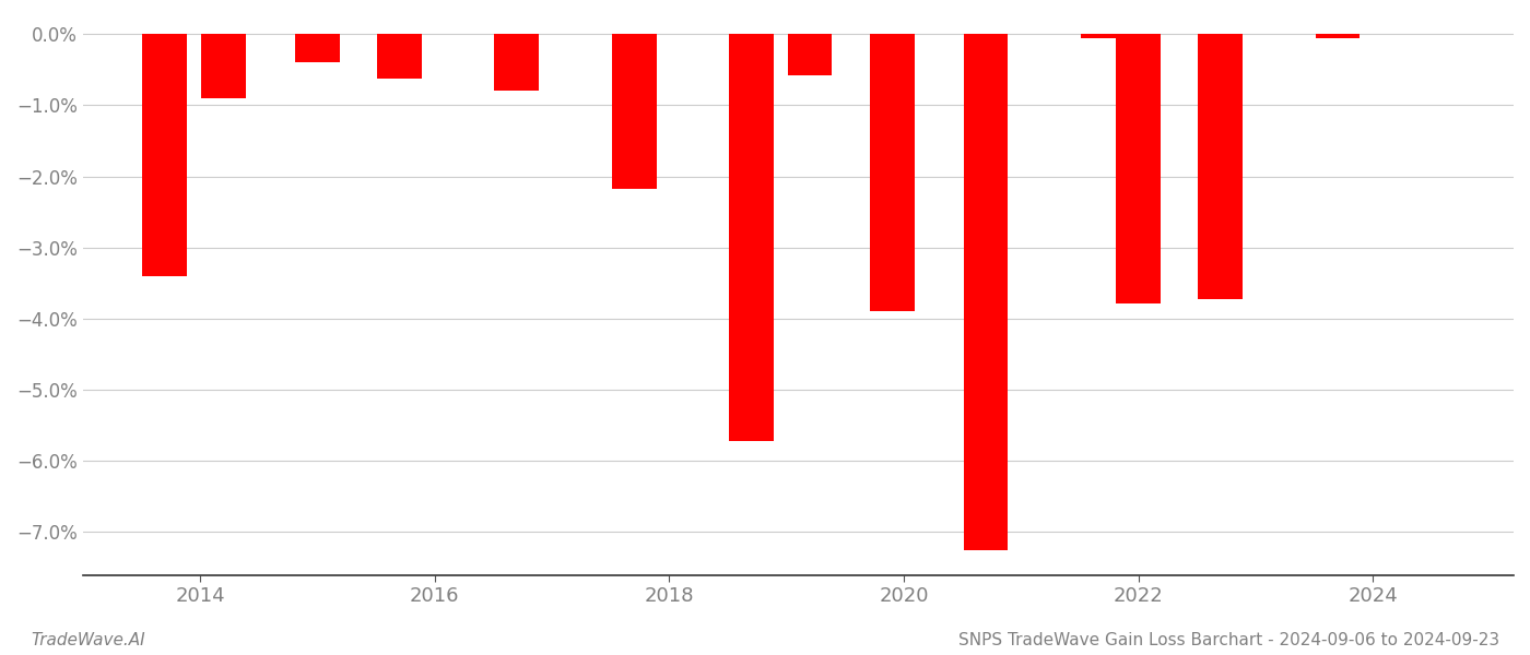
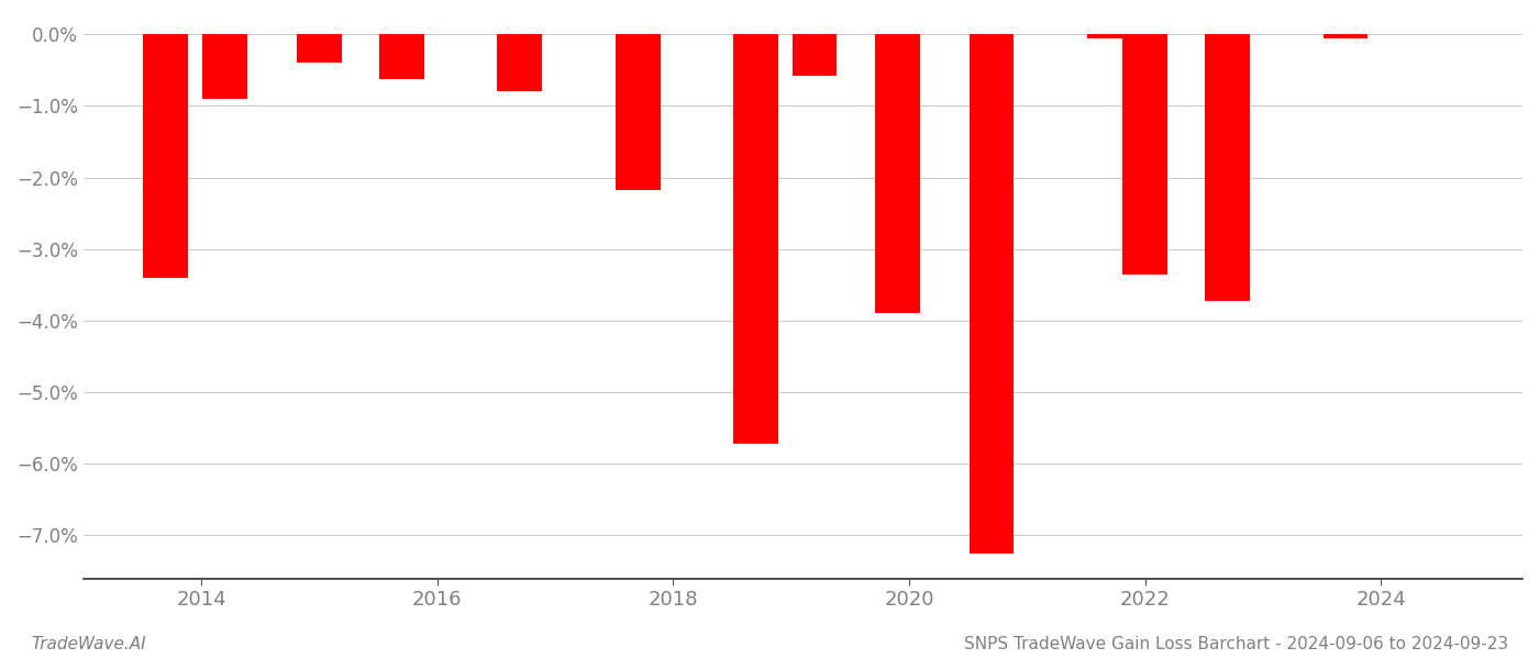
2022: -3.78% -> -3.36%
